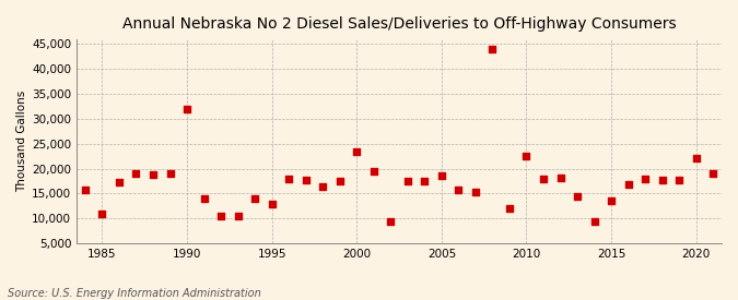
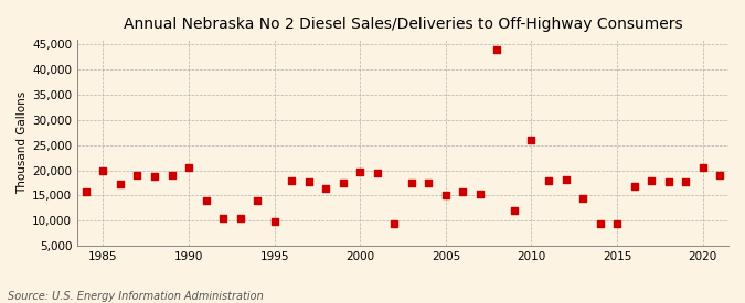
1985: 11,000 -> 20,000
1990: 32,000 -> 20,500
1995: 13,000 -> 9,800
2000: 23,500 -> 19,700
2005: 18,500 -> 15,000
2010: 22,500 -> 26,000
2015: 13,500 -> 9,500
2020: 22,000 -> 20,500
